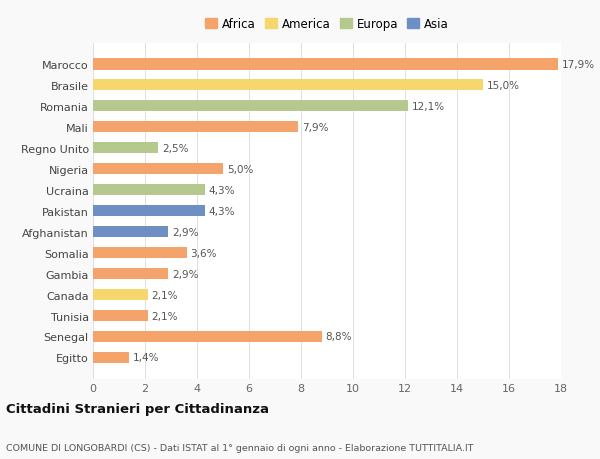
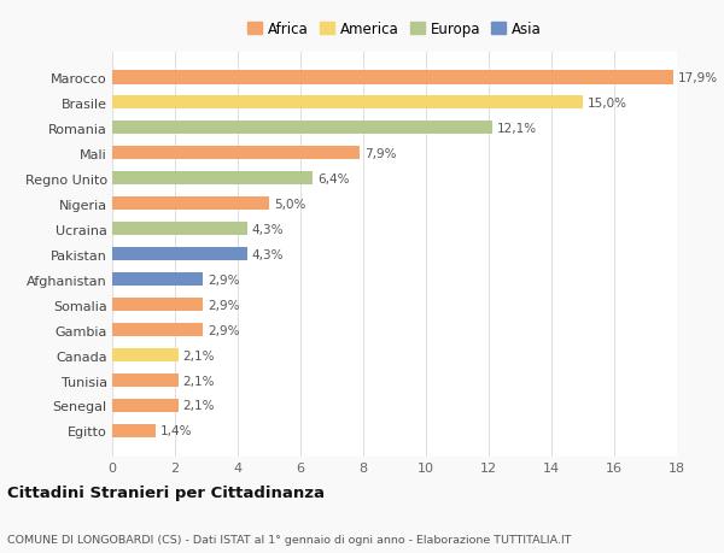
Regno Unito: 2,5% -> 6,4%
Somalia: 3,6% -> 2,9%
Senegal: 8,8% -> 2,1%
